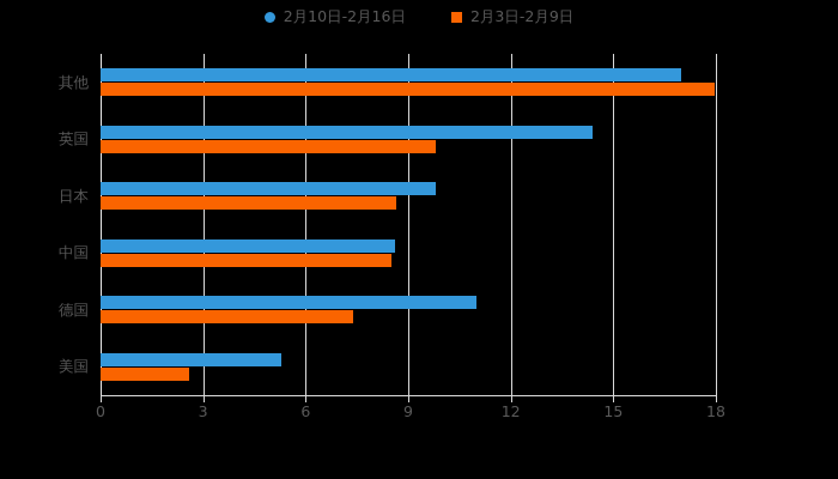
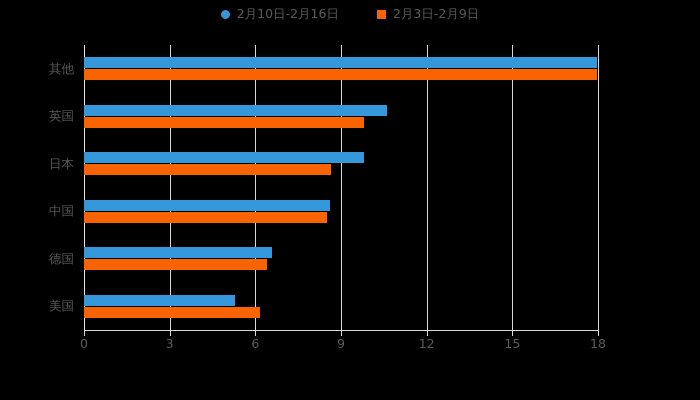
2月10日-2月16日/其他: 17.0 -> 17.9
2月10日-2月16日/英国: 14.4 -> 10.6
2月10日-2月16日/德国: 11.0 -> 6.6
2月3日-2月9日/德国: 7.4 -> 6.4
2月3日-2月9日/美国: 2.6 -> 6.2
